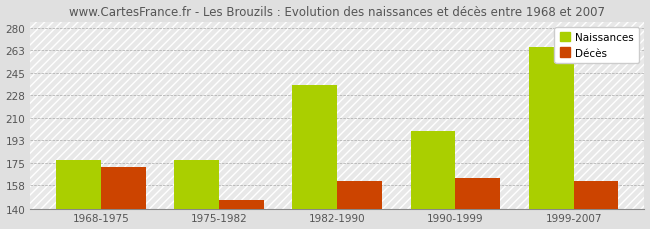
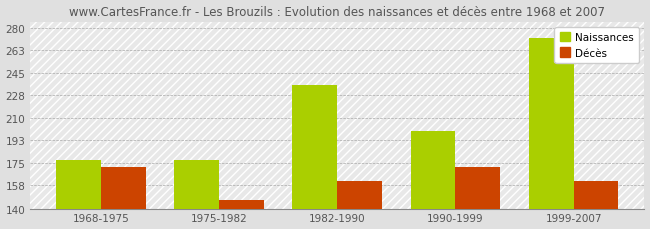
Décès/1990-1999: 164 -> 172
Naissances/1999-2007: 265 -> 272
